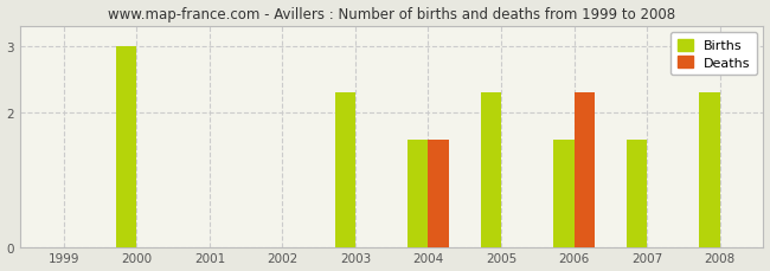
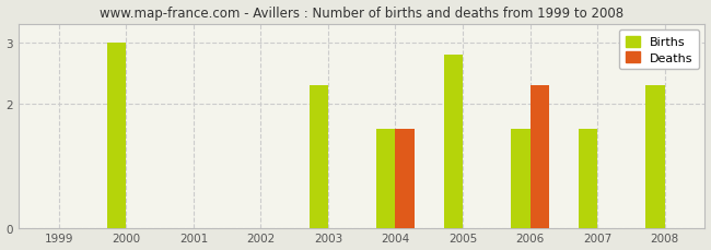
Births/2005: 2.3 -> 2.8
